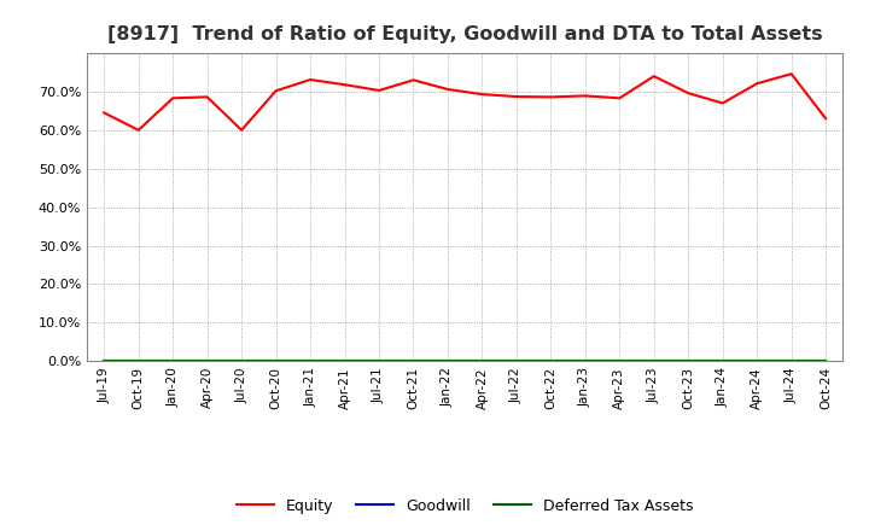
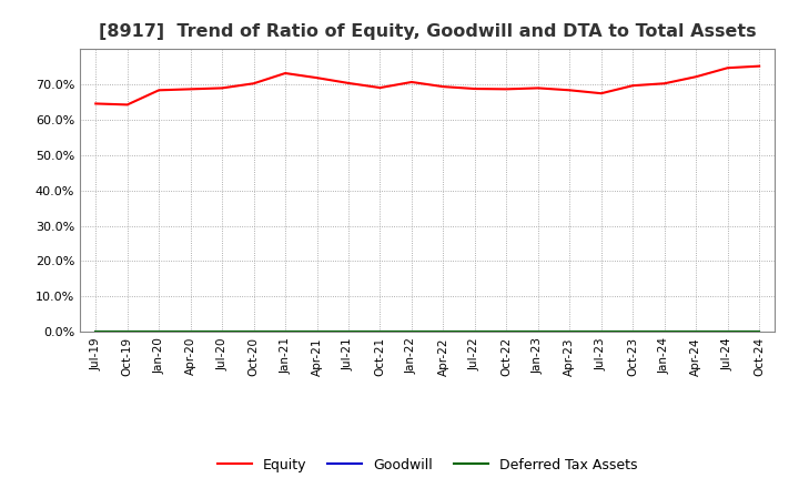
Equity/Oct-19: 60.0% -> 64.2%
Equity/Jul-20: 60.0% -> 68.9%
Equity/Oct-21: 73.0% -> 69.0%
Equity/Jul-23: 74.0% -> 67.4%
Equity/Jan-24: 67.0% -> 70.2%
Equity/Oct-24: 63.0% -> 75.1%
